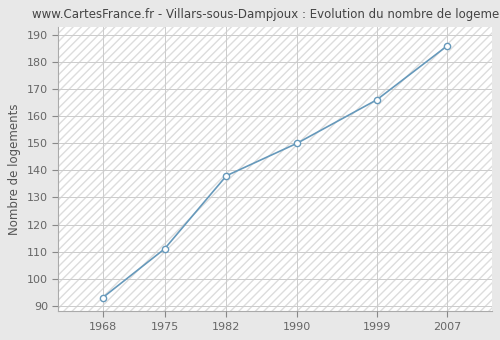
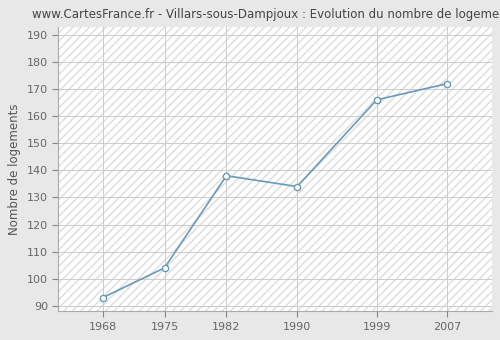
1975: 111 -> 104
1990: 150 -> 134
2007: 186 -> 172
